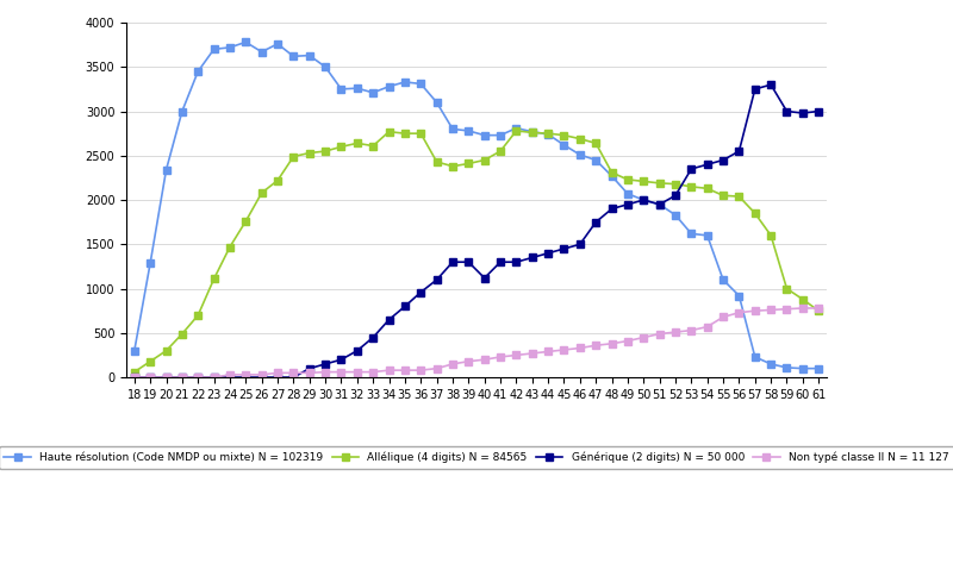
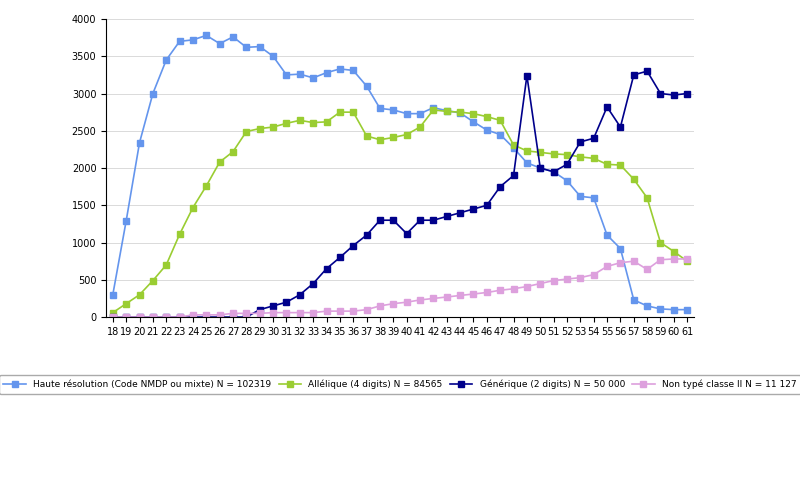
Allélique (4 digits) N = 84565/34: 2770 -> 2620
Générique (2 digits) N = 50 000/49: 1950 -> 3240
Générique (2 digits) N = 50 000/55: 2450 -> 2820
Non typé classe II N = 11 127/58: 760 -> 640
